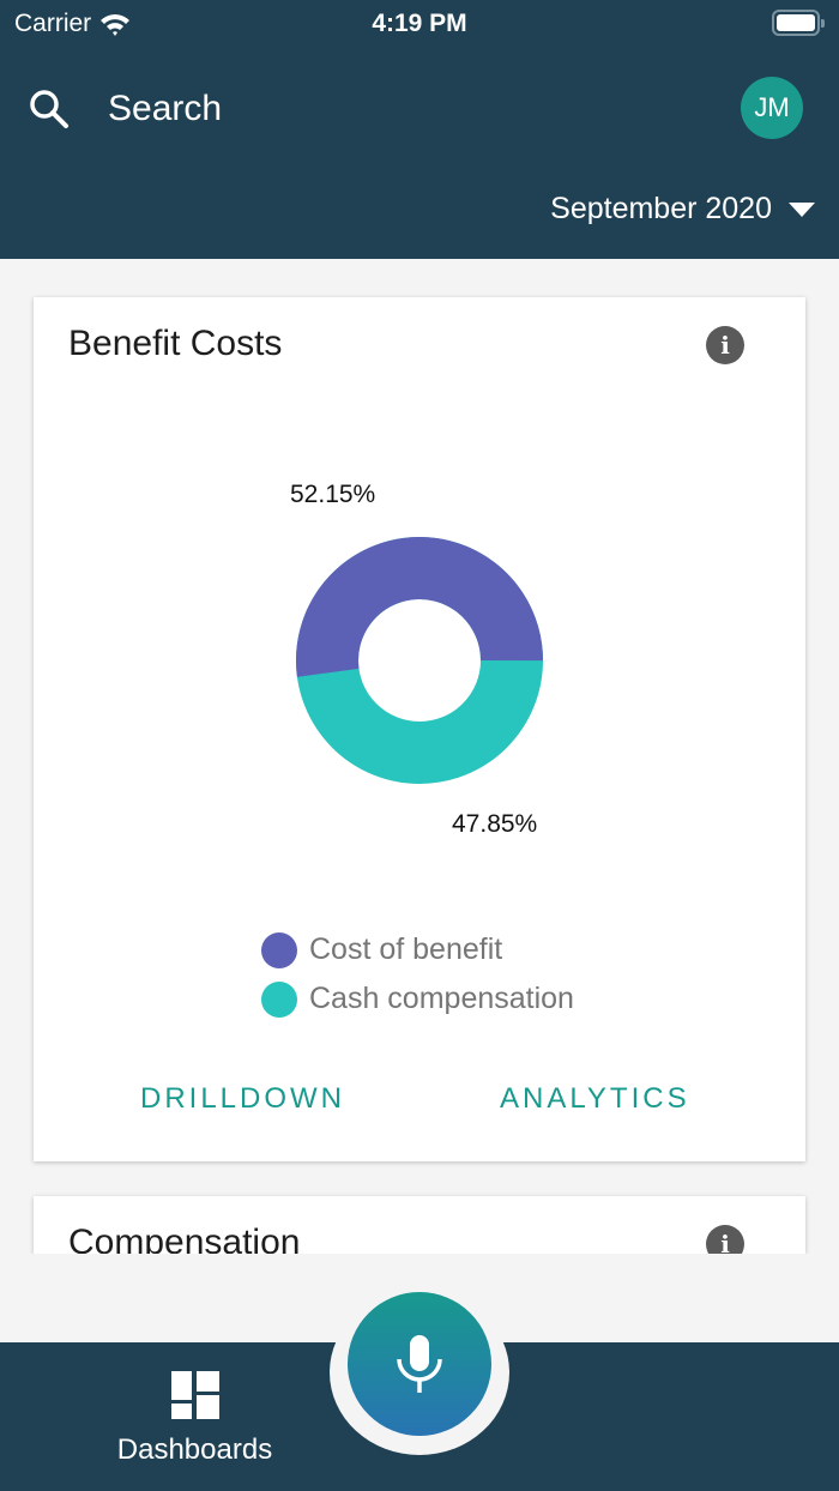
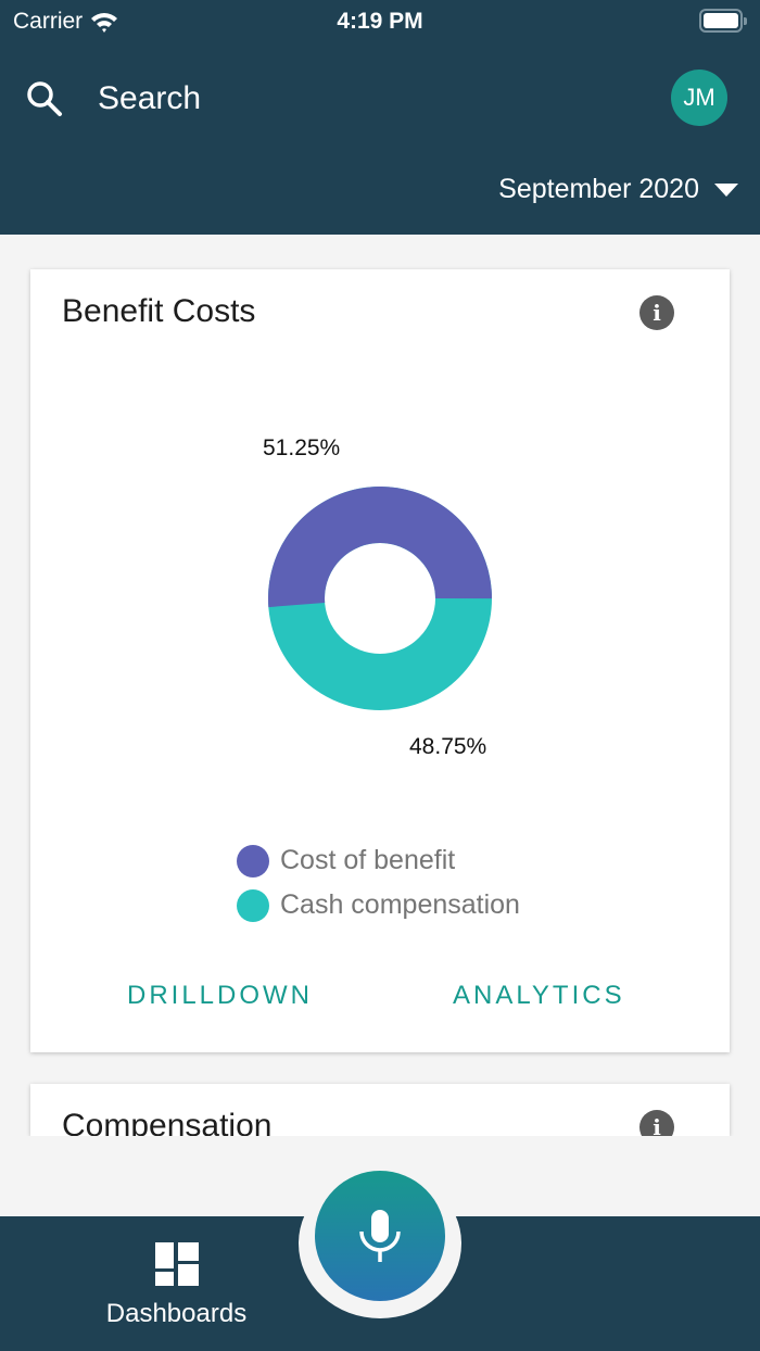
Cost of benefit: 52.15% -> 51.25%
Cash compensation: 47.85% -> 48.75%
